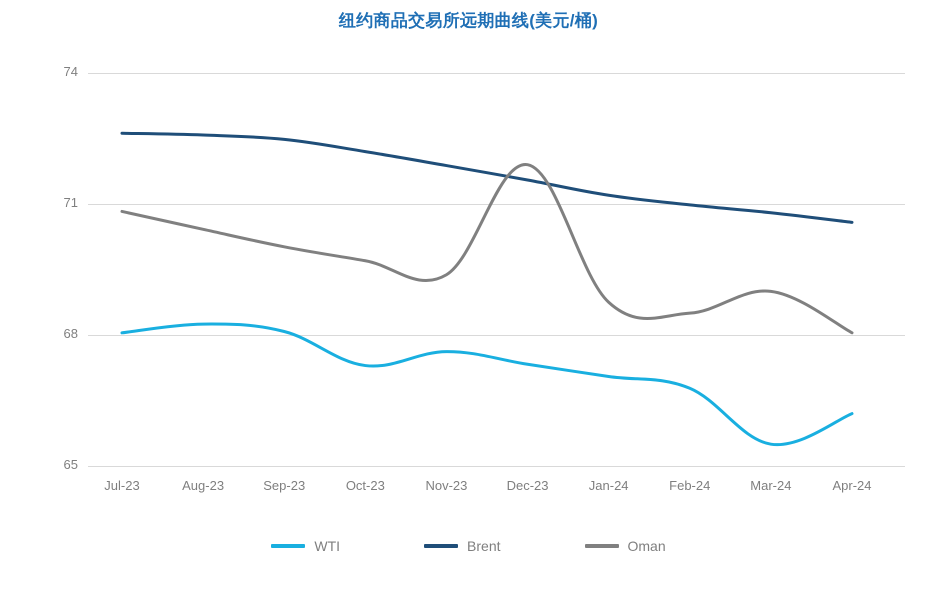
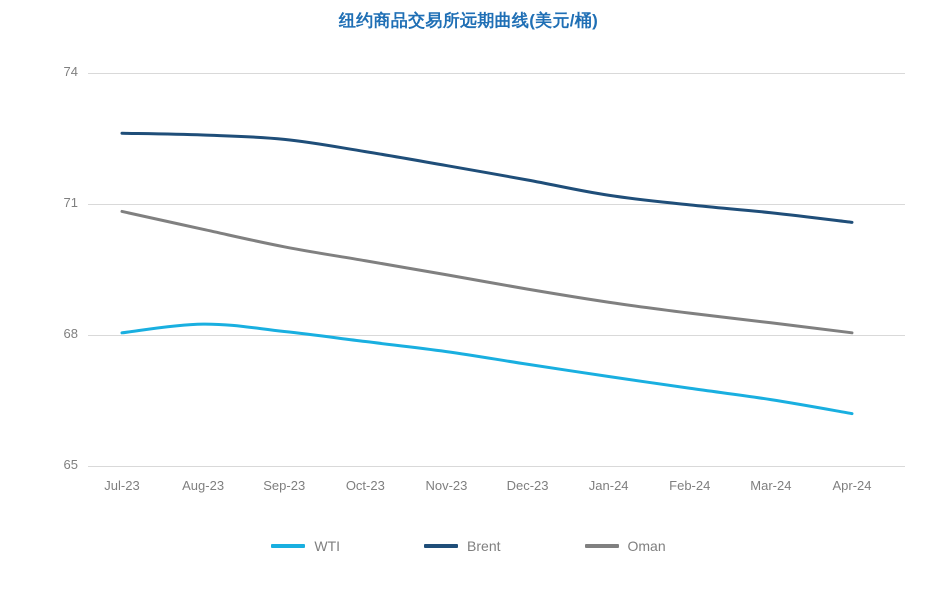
WTI/Oct-23: 67.3 -> 67.8
Oman/Dec-23: 71.9 -> 69.0
WTI/Mar-24: 65.5 -> 66.5
Oman/Mar-24: 69.0 -> 68.3
